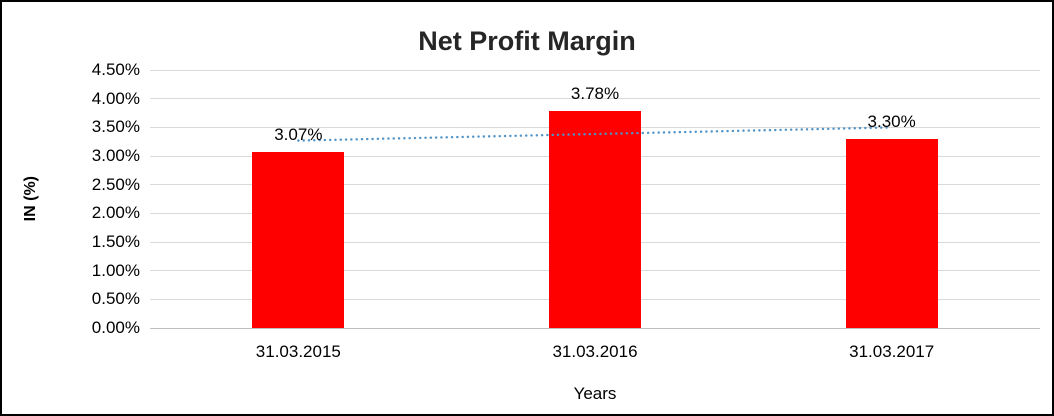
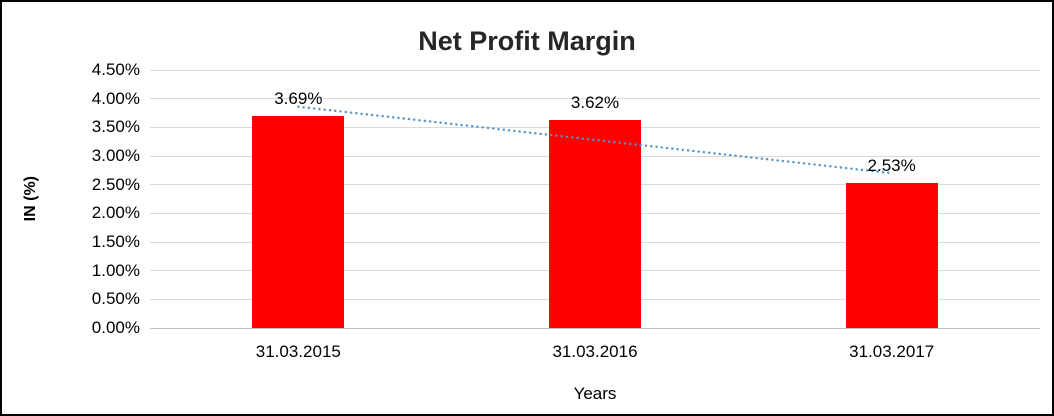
31.03.2015: 3.07% -> 3.69%
31.03.2016: 3.78% -> 3.62%
31.03.2017: 3.30% -> 2.53%
